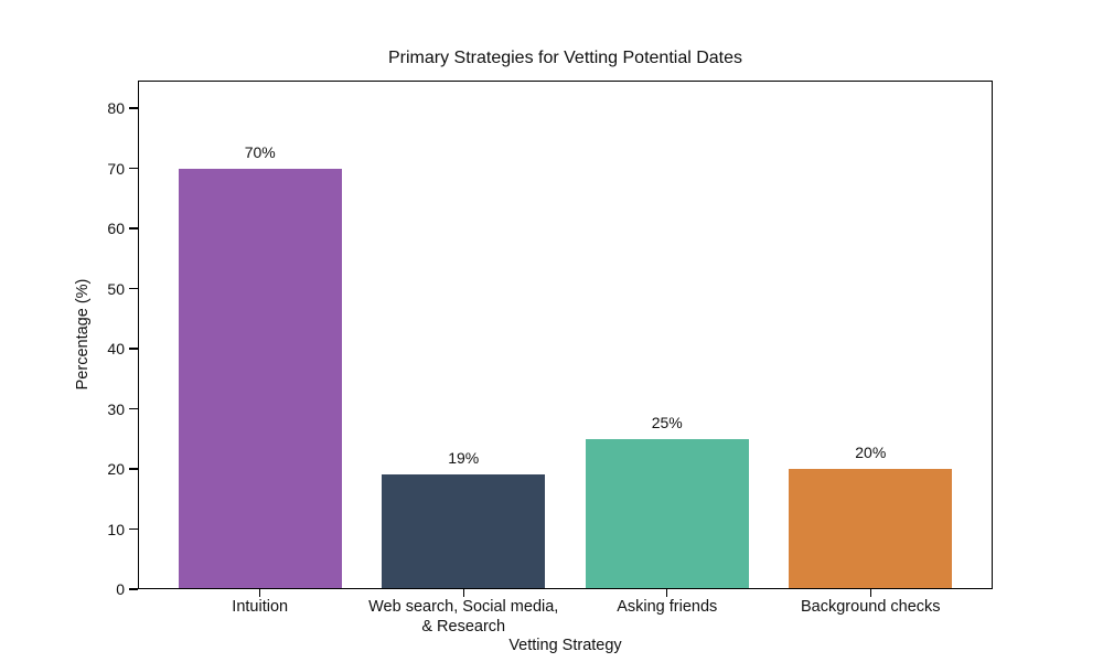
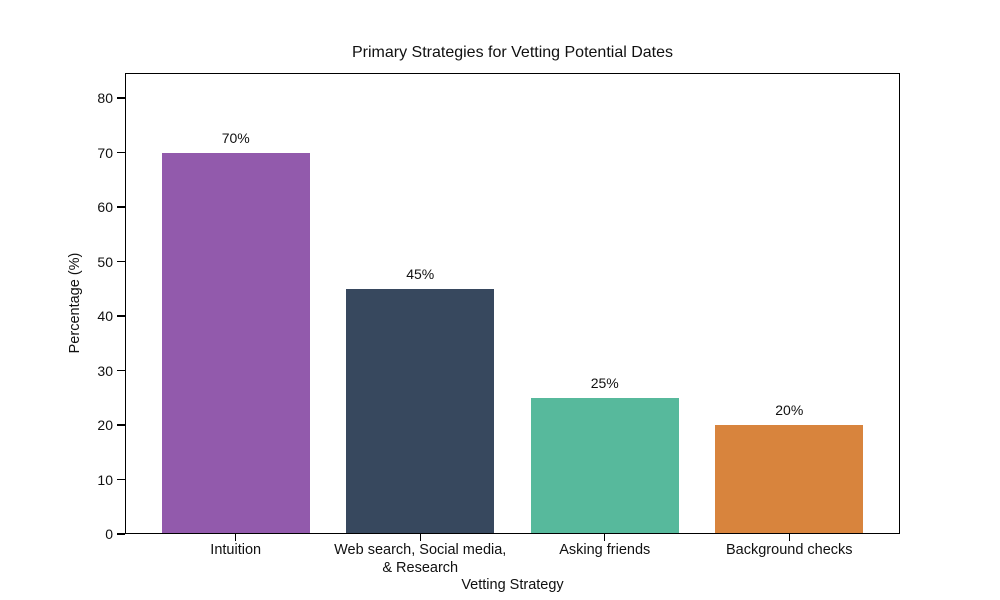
Web search, Social media, & Research: 19% -> 45%
